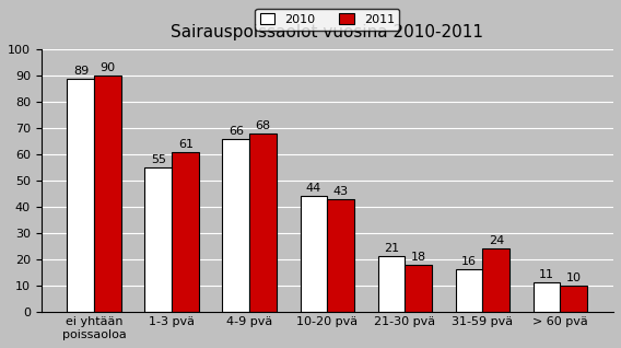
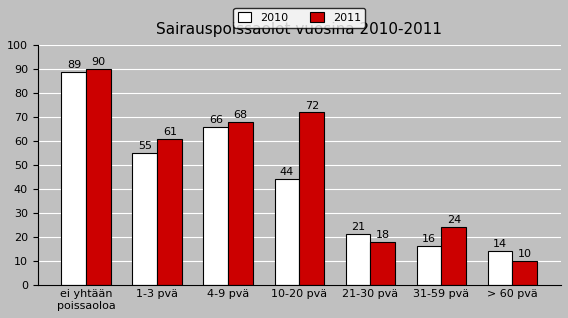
2011/10-20 pvä: 43 -> 72
2010/> 60 pvä: 11 -> 14
